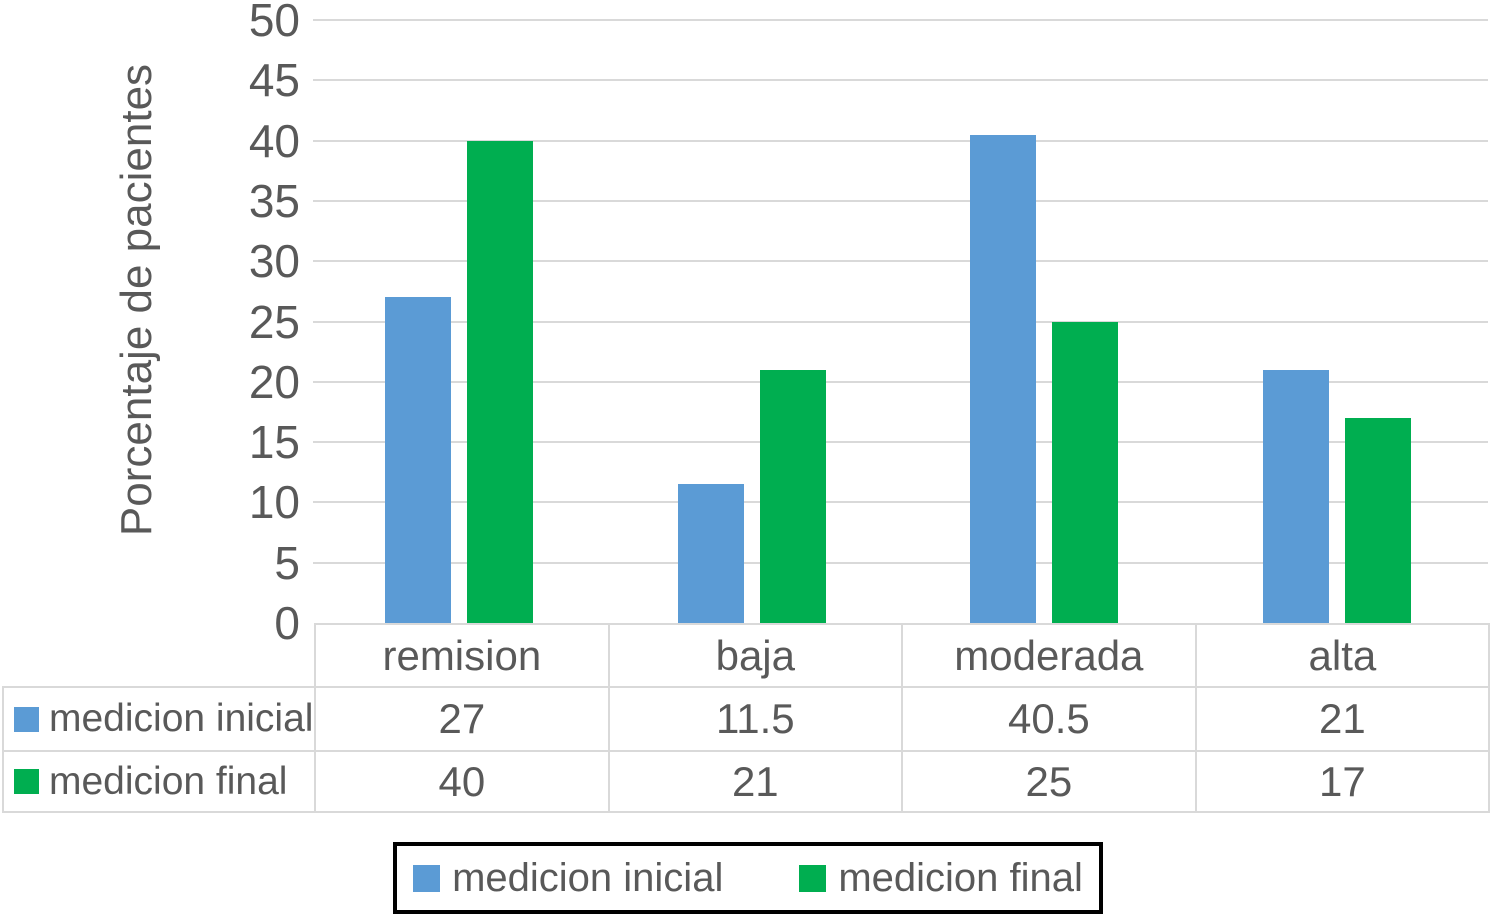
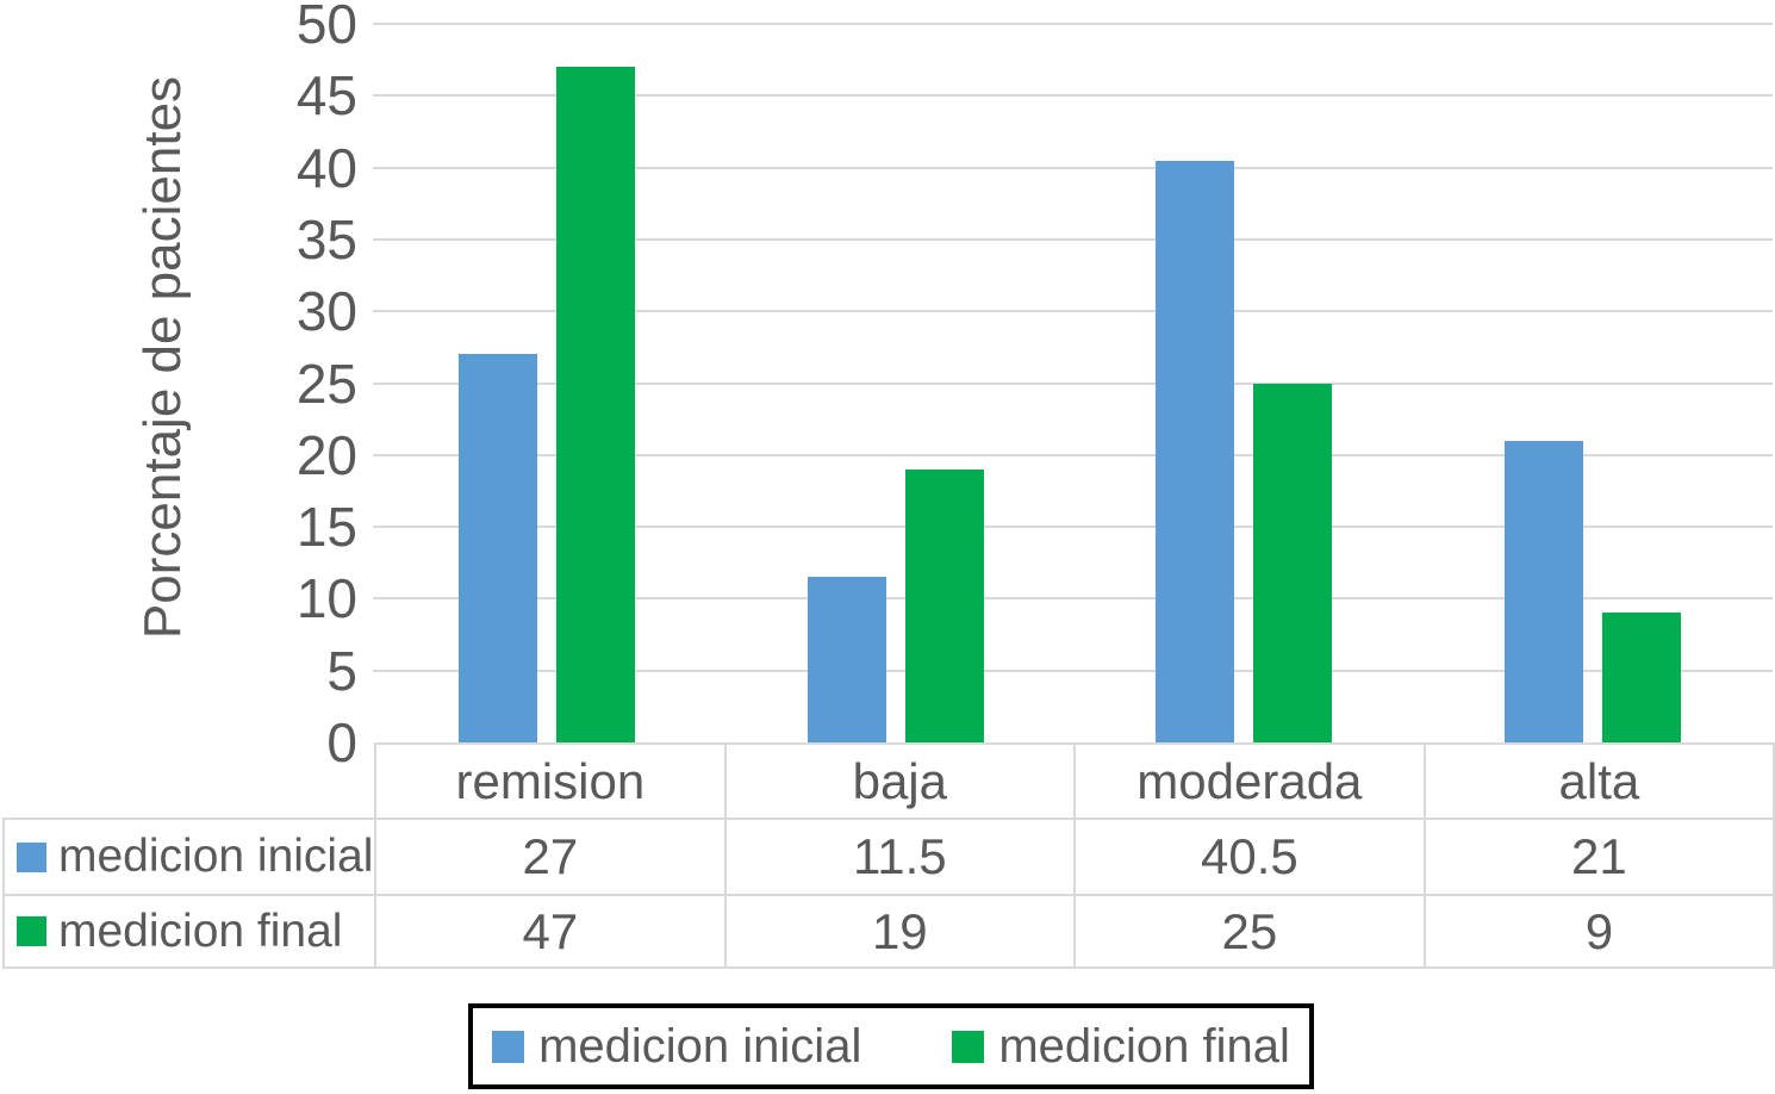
medicion final/remision: 40 -> 47
medicion final/baja: 21 -> 19
medicion final/alta: 17 -> 9
